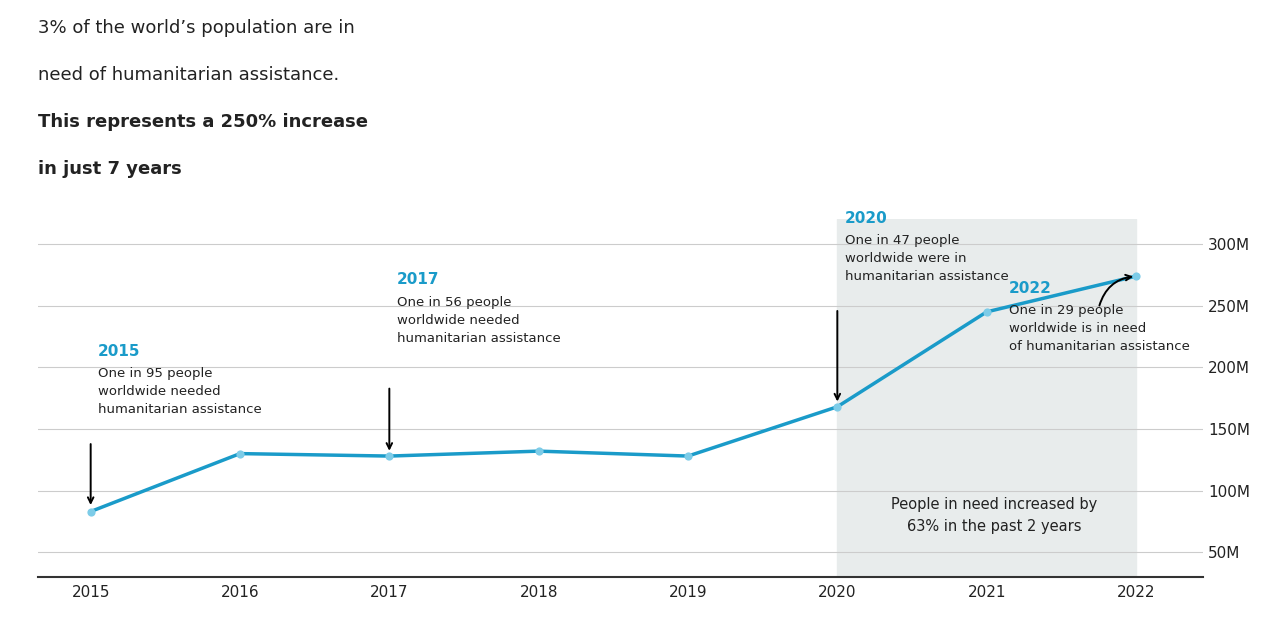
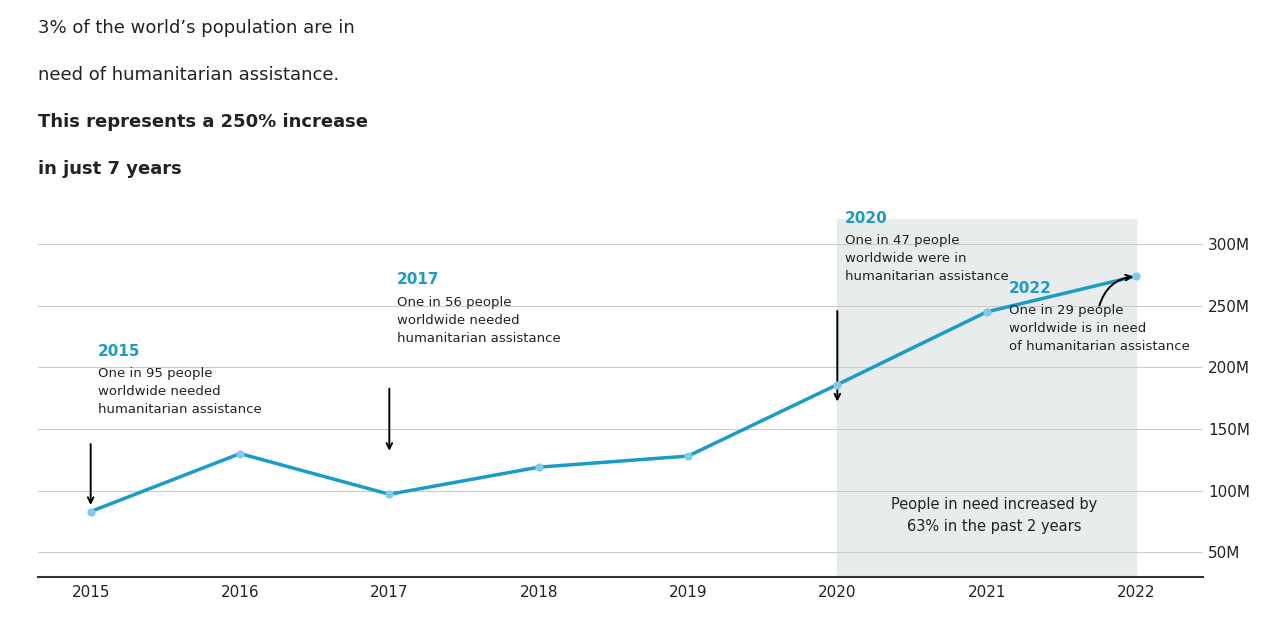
2017: 128M -> 97M
2018: 132M -> 119M
2020: 168M -> 186M
